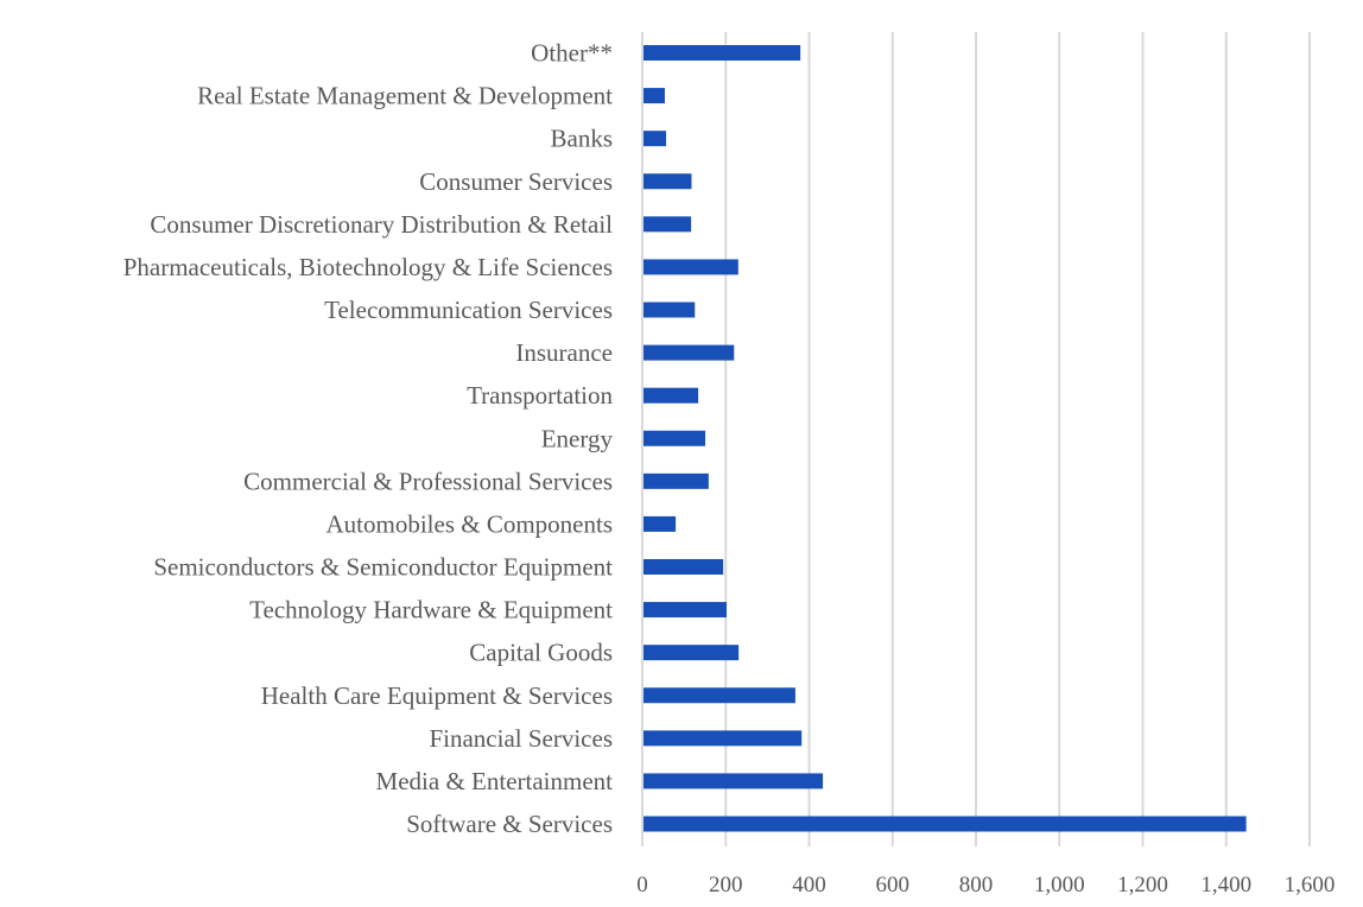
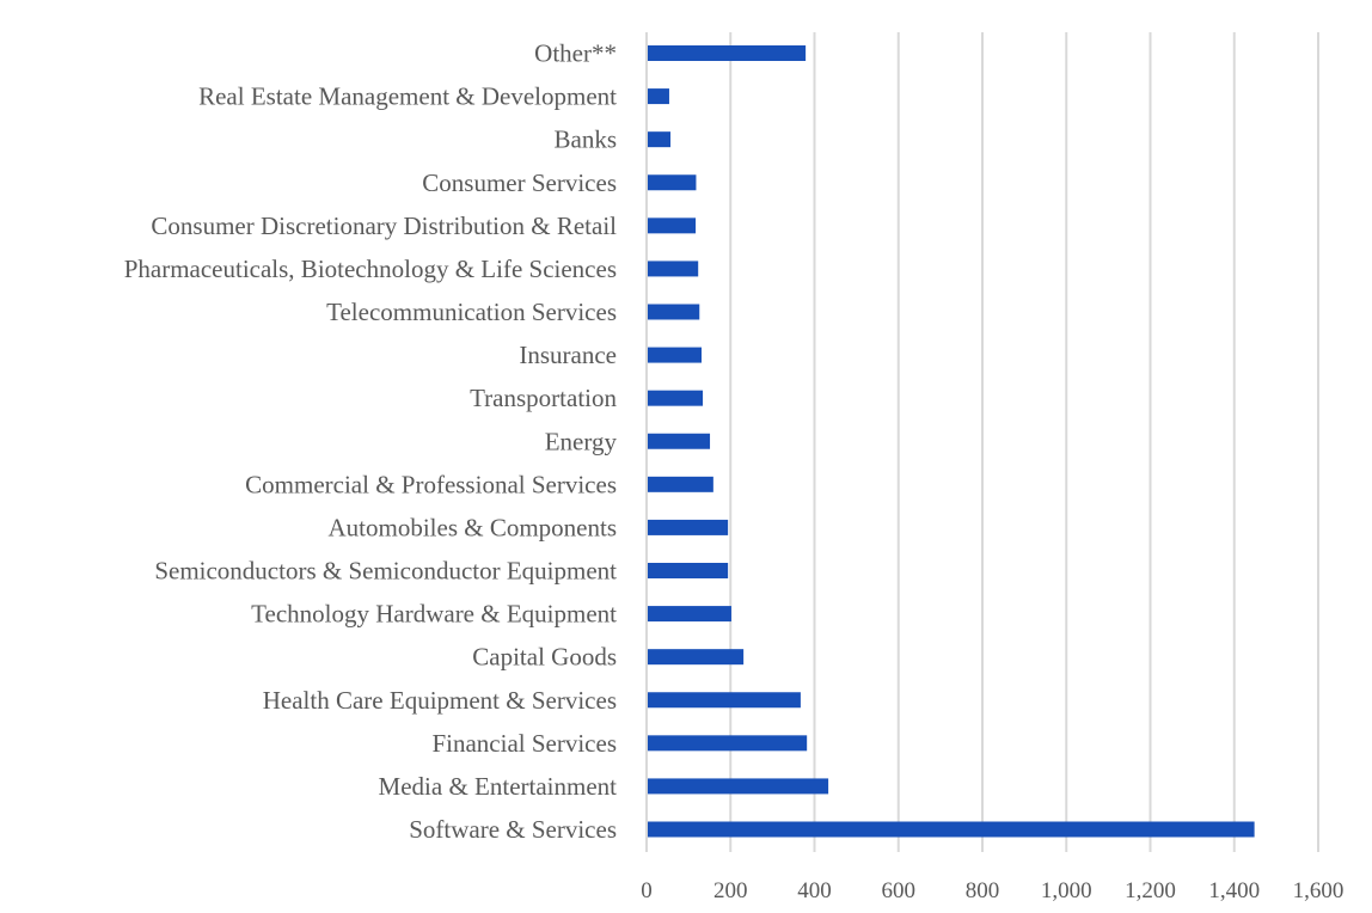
Pharmaceuticals, Biotechnology & Life Sciences: 230 -> 120
Insurance: 220 -> 130
Automobiles & Components: 80 -> 190
